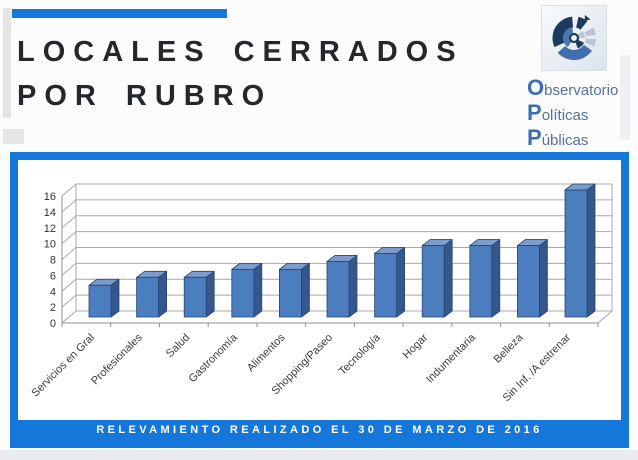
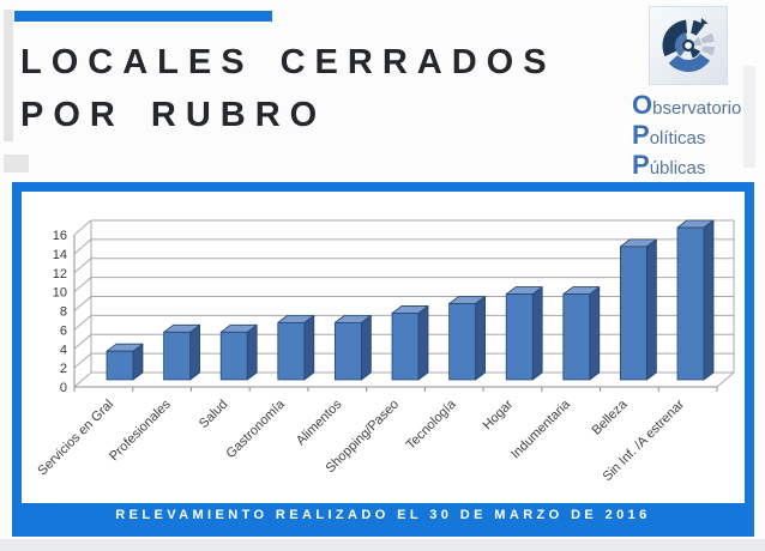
Servicios en Gral: 4 -> 3
Belleza: 9 -> 14
